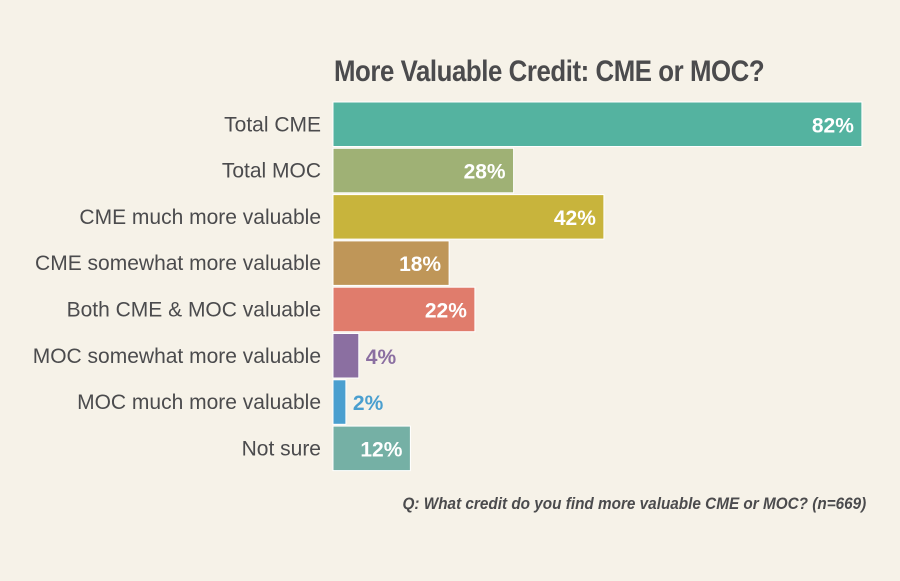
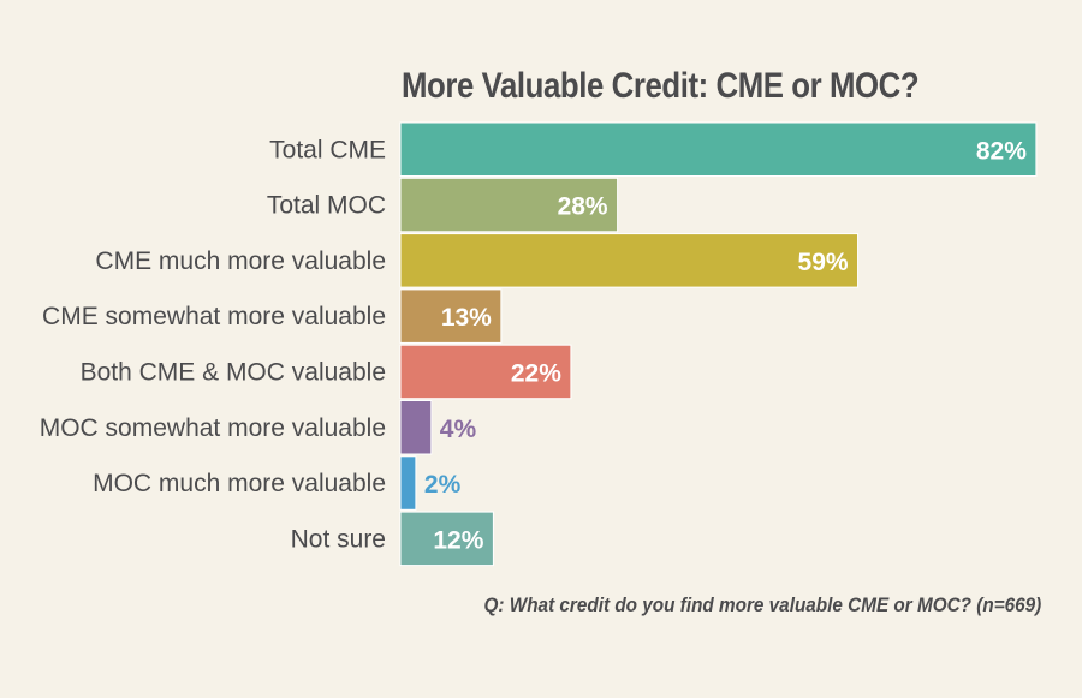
CME much more valuable: 42% -> 59%
CME somewhat more valuable: 18% -> 13%
